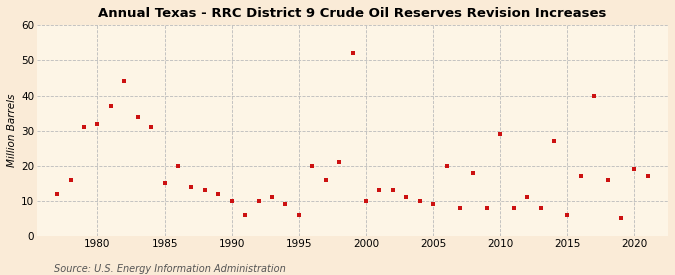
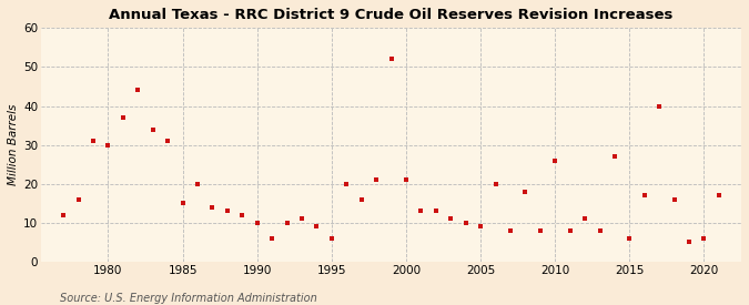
1980: 32 -> 30
2000: 10 -> 21
2010: 29 -> 26
2020: 19 -> 6
